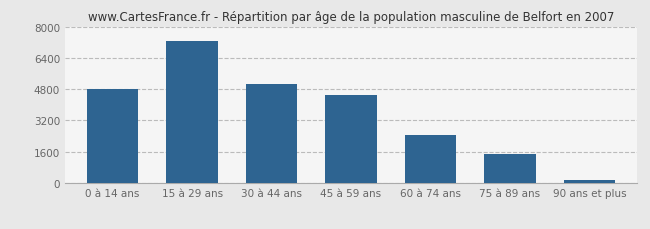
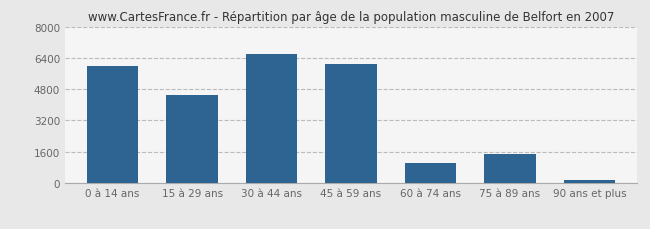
0 à 14 ans: 4800 -> 6000
15 à 29 ans: 7200 -> 4500
30 à 44 ans: 5000 -> 6600
45 à 59 ans: 4500 -> 6100
60 à 74 ans: 2400 -> 1000
